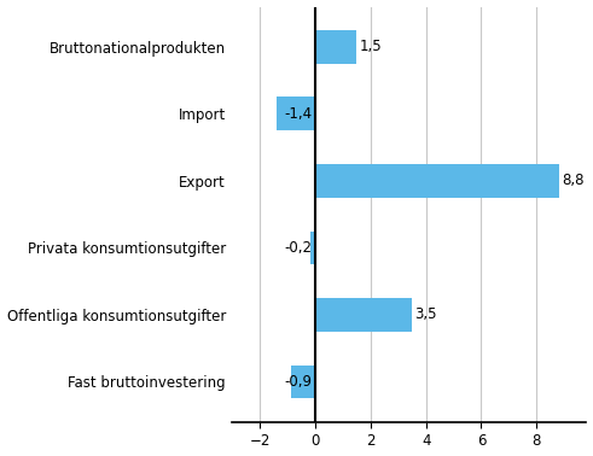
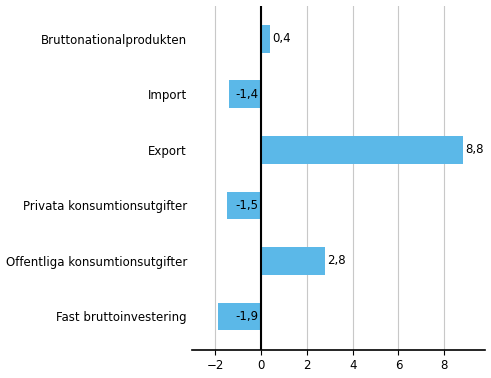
Bruttonationalprodukten: 1,5 -> 0,4
Privata konsumtionsutgifter: -0,2 -> -1,5
Offentliga konsumtionsutgifter: 3,5 -> 2,8
Fast bruttoinvestering: -0,9 -> -1,9
